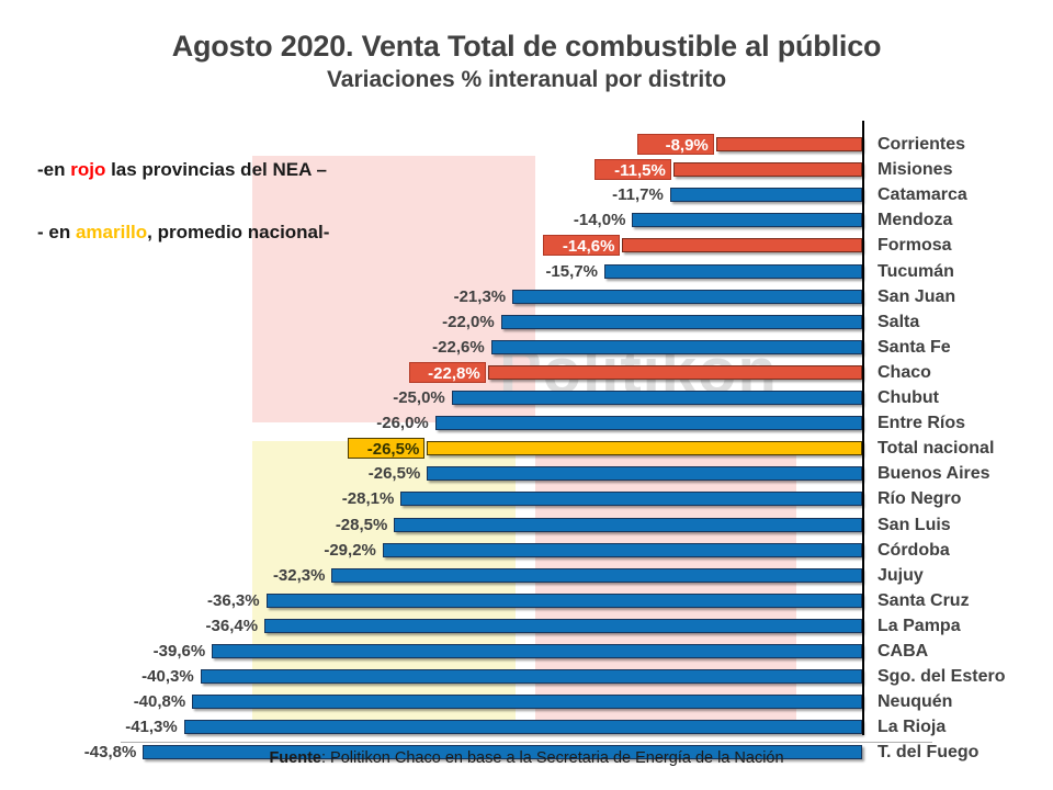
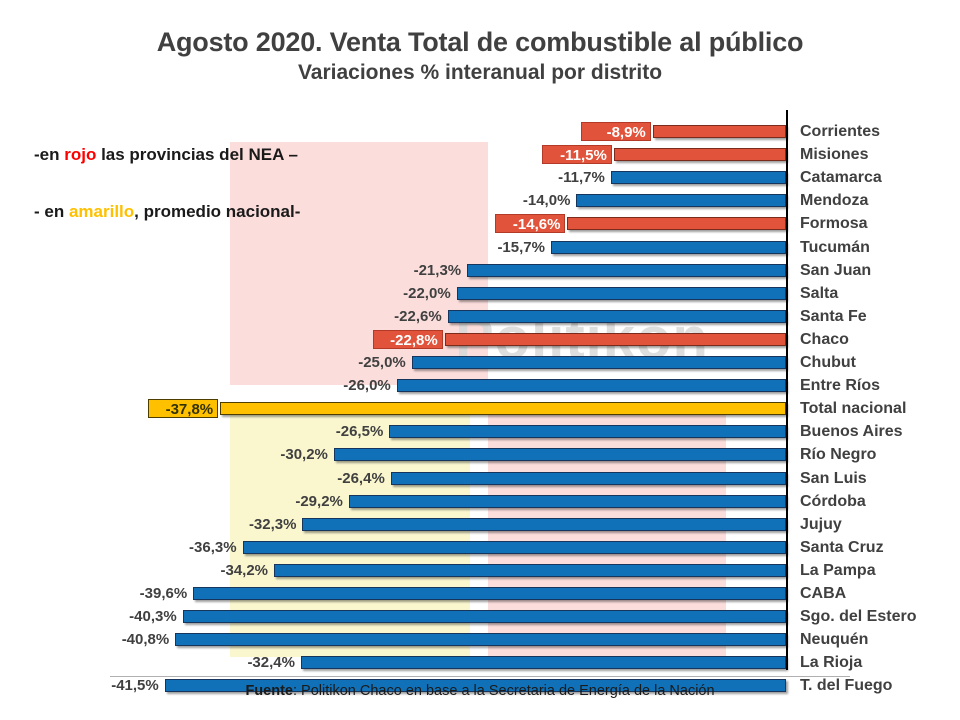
Total nacional: -26,5% -> -37,8%
Río Negro: -28,1% -> -30,2%
San Luis: -28,5% -> -26,4%
La Pampa: -36,4% -> -34,2%
La Rioja: -41,3% -> -32,4%
T. del Fuego: -43,8% -> -41,5%
